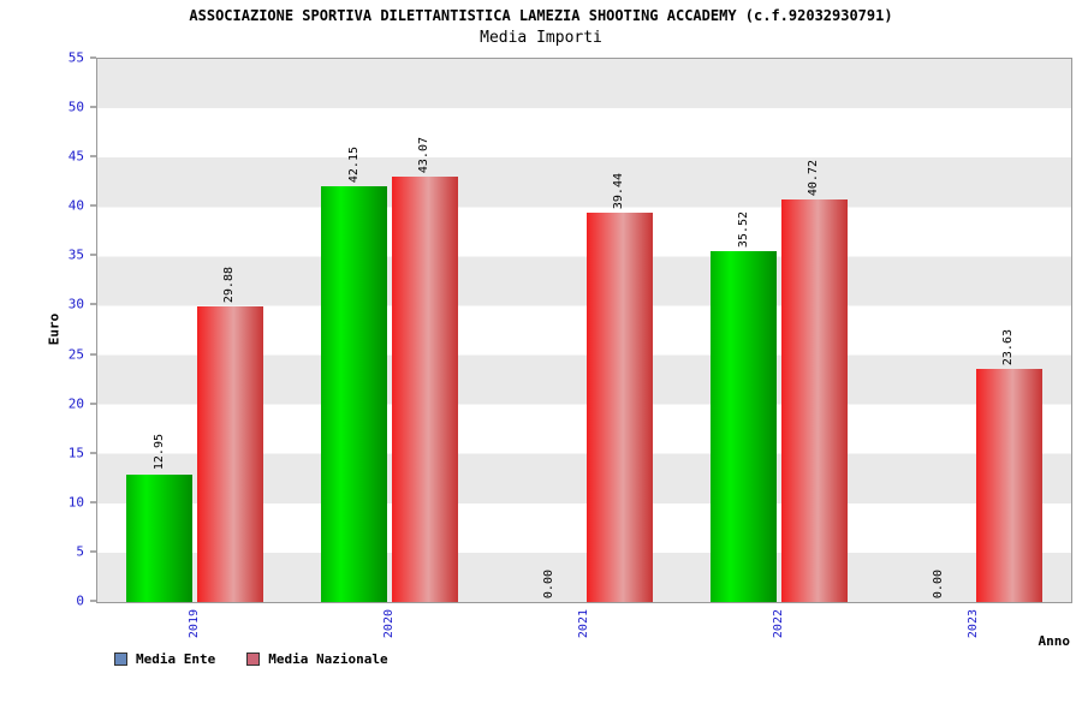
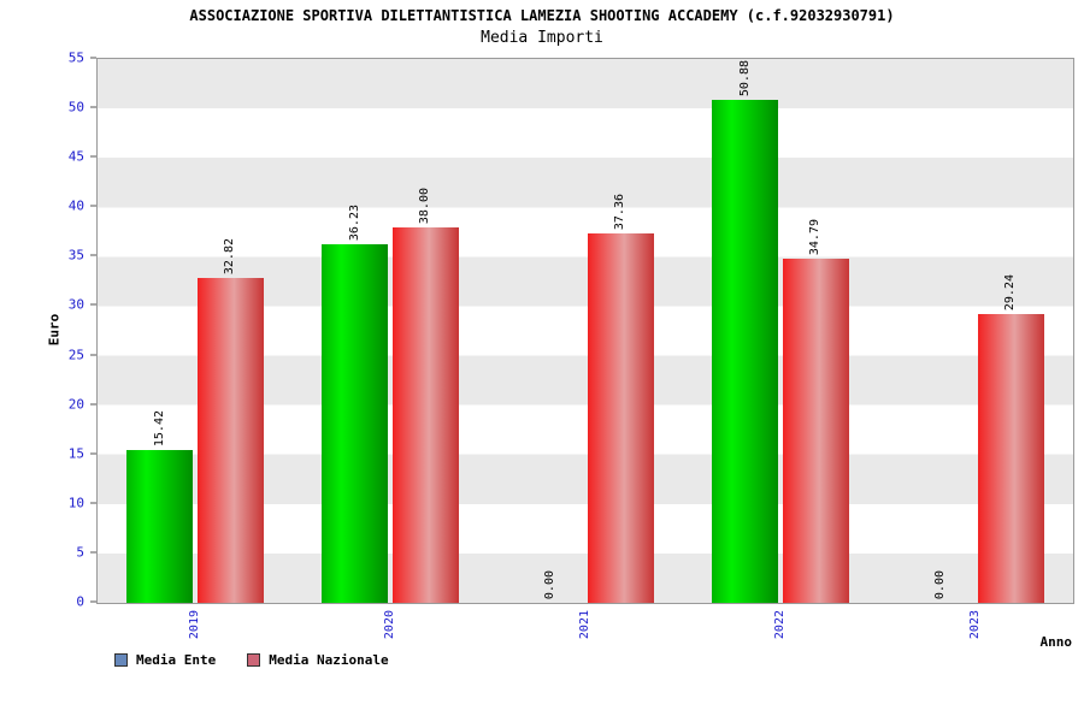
Media Ente/2019: 12.95 -> 15.42
Media Nazionale/2019: 29.88 -> 32.82
Media Ente/2020: 42.15 -> 36.23
Media Nazionale/2020: 43.07 -> 38.00
Media Nazionale/2021: 39.44 -> 37.36
Media Ente/2022: 35.52 -> 50.88
Media Nazionale/2022: 40.72 -> 34.79
Media Nazionale/2023: 23.63 -> 29.24
